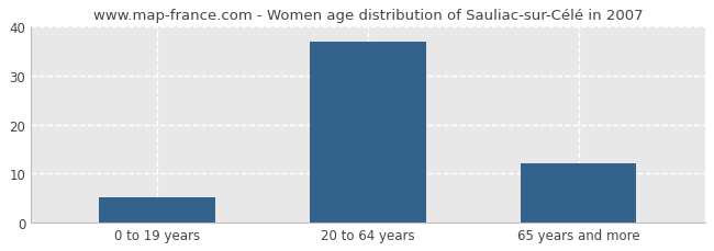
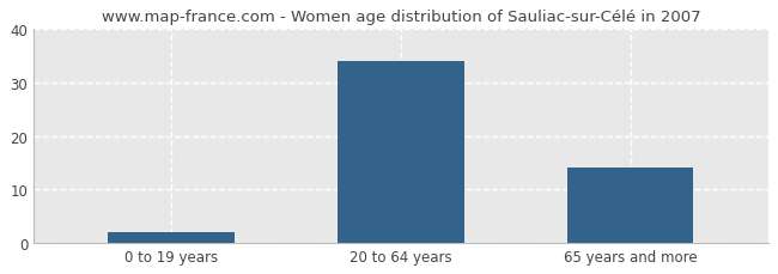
0 to 19 years: 5 -> 2
20 to 64 years: 37 -> 34
65 years and more: 12 -> 14
